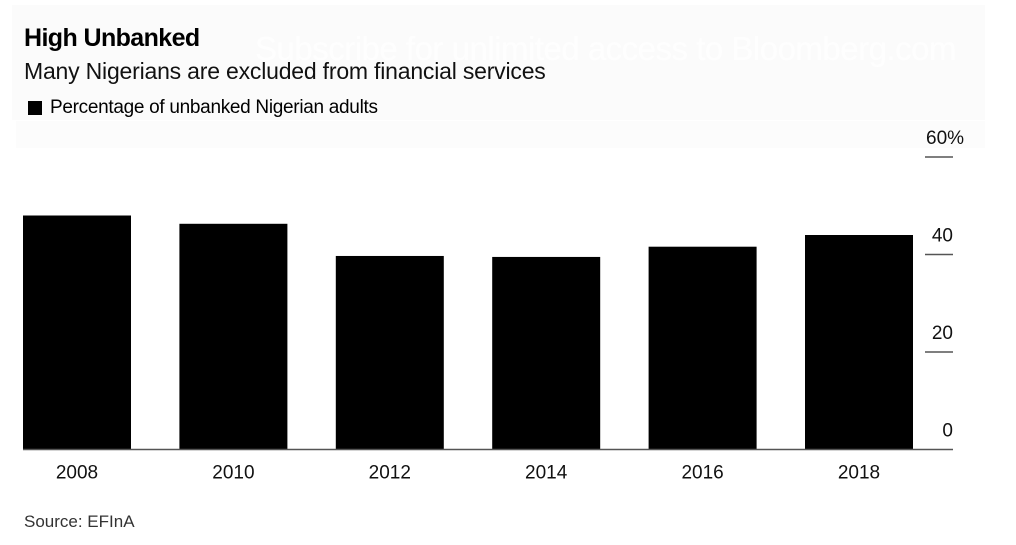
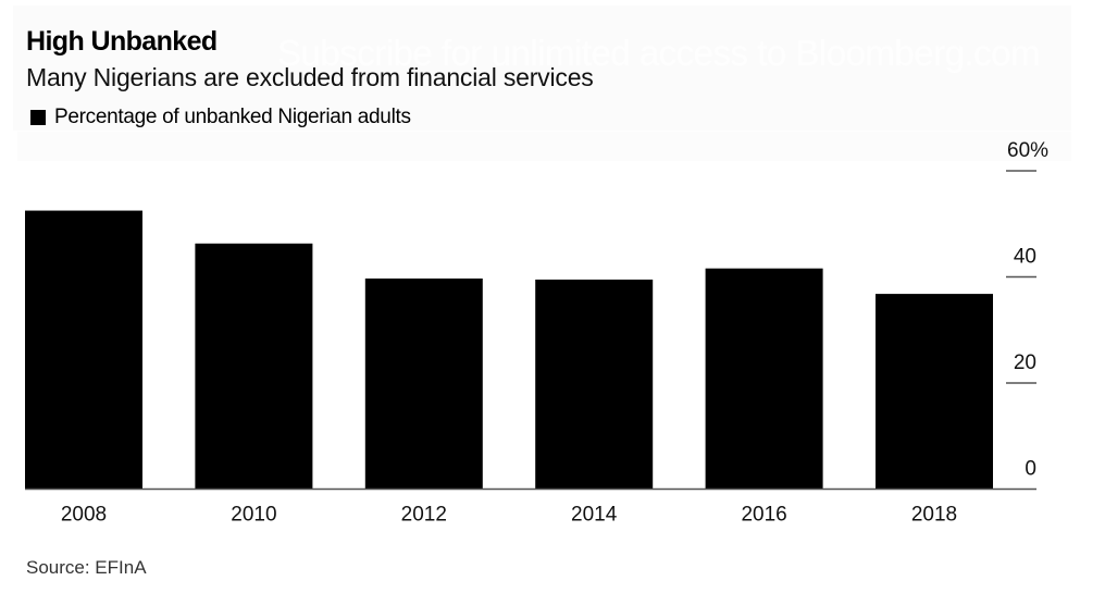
2008: 48 -> 52
2018: 44 -> 37
